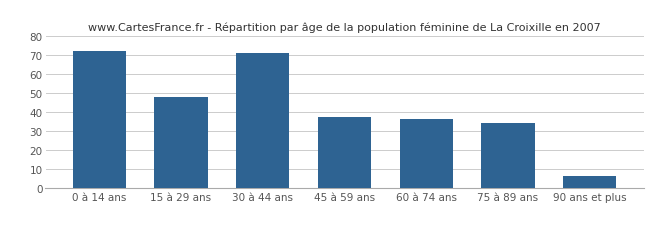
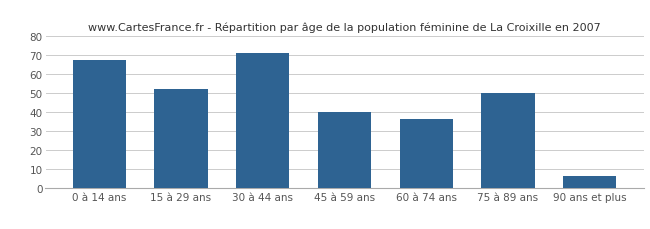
0 à 14 ans: 72 -> 67
15 à 29 ans: 48 -> 52
45 à 59 ans: 37 -> 40
75 à 89 ans: 34 -> 50
